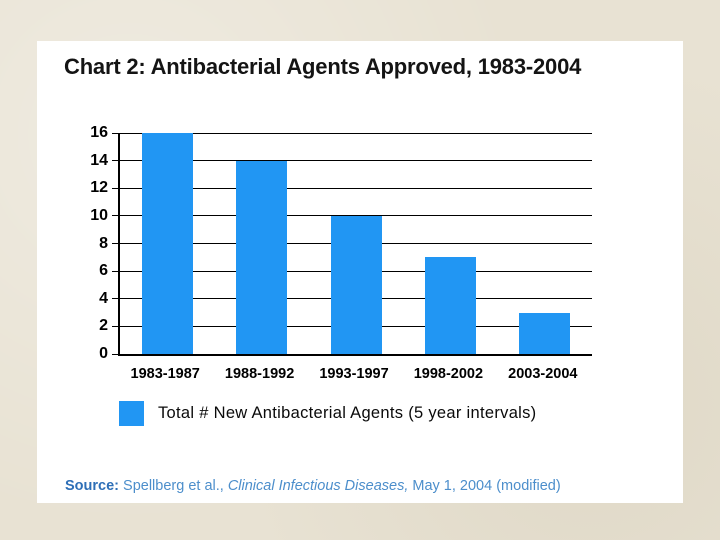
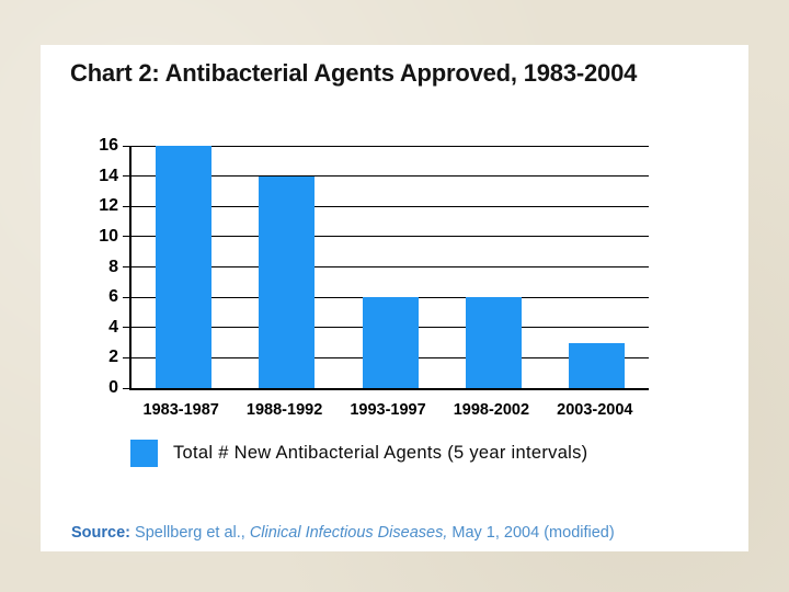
1993-1997: 10 -> 6
1998-2002: 7 -> 6
